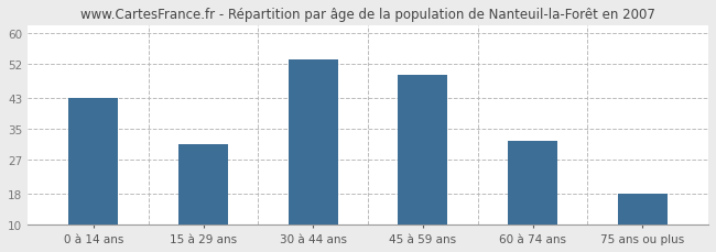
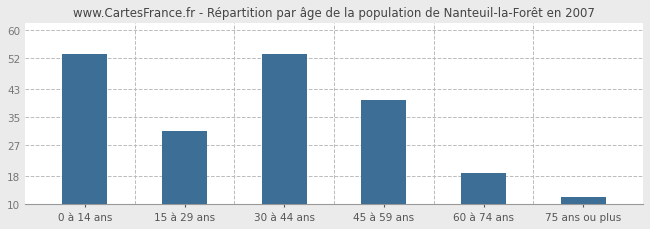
0 à 14 ans: 43 -> 53
45 à 59 ans: 49 -> 40
60 à 74 ans: 32 -> 19
75 ans ou plus: 18 -> 12
